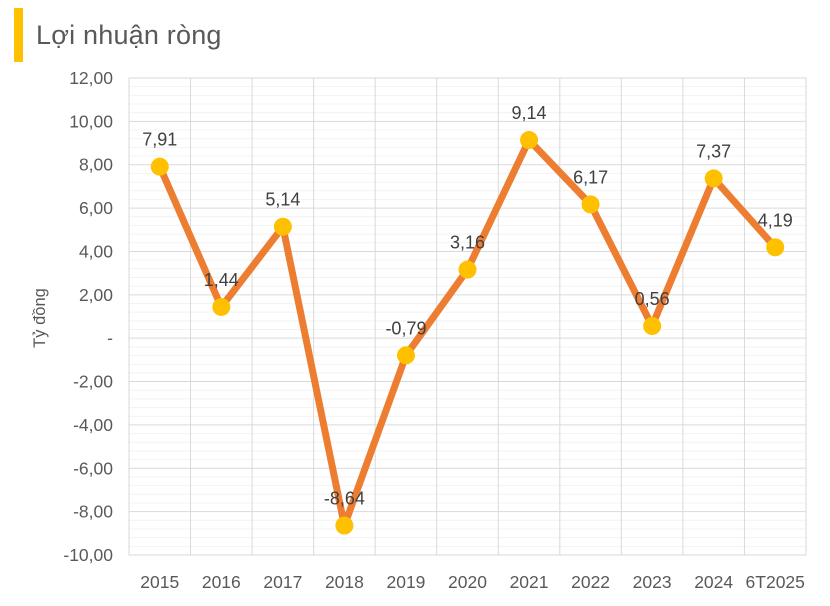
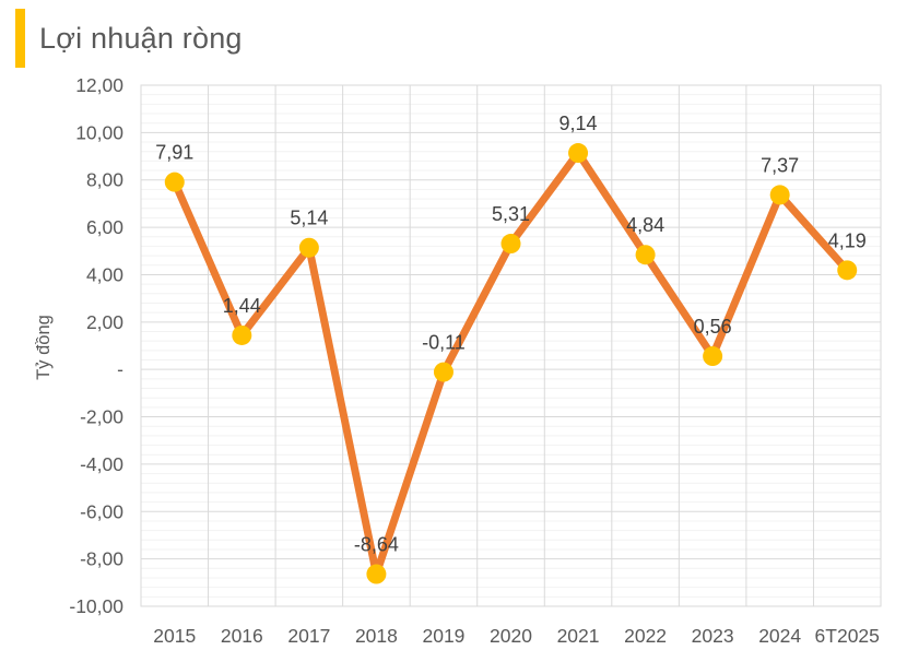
2019: -0,79 -> -0,11
2020: 3,16 -> 5,31
2022: 6,17 -> 4,84
